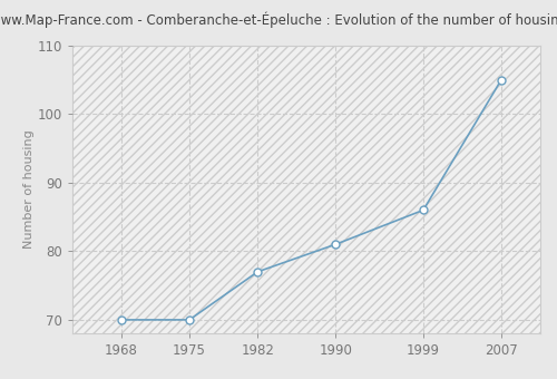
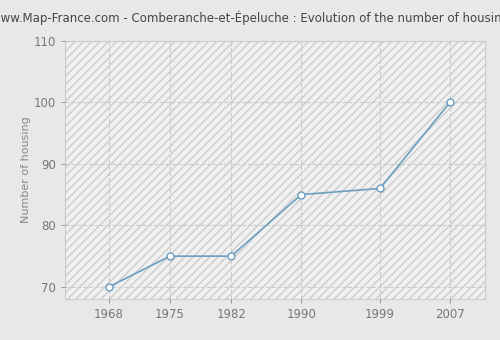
1975: 70 -> 75
1982: 77 -> 75
1990: 81 -> 85
2007: 105 -> 100
